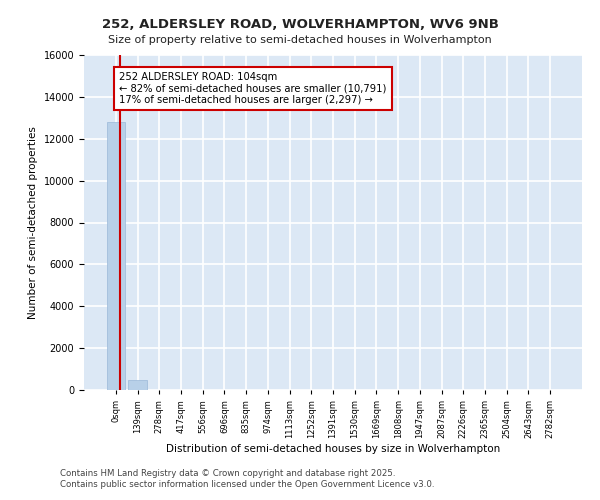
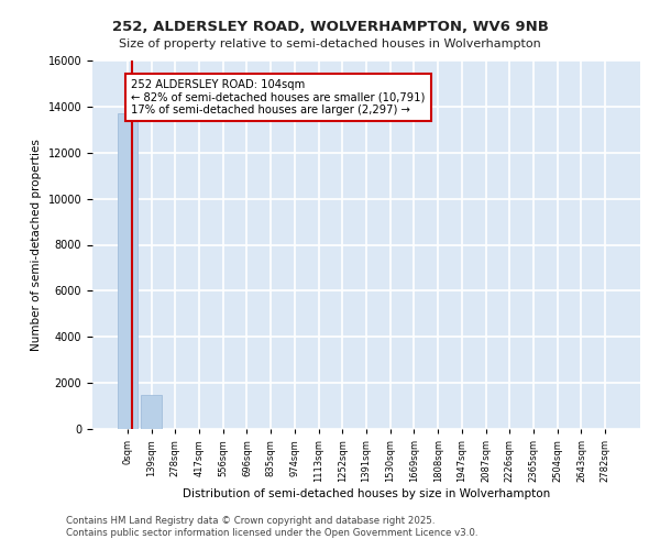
0sqm: 12800 -> 13700
139sqm: 500 -> 1500
